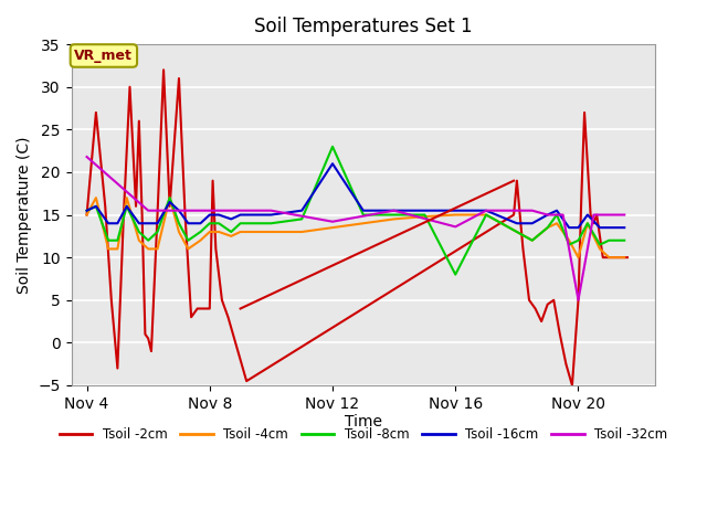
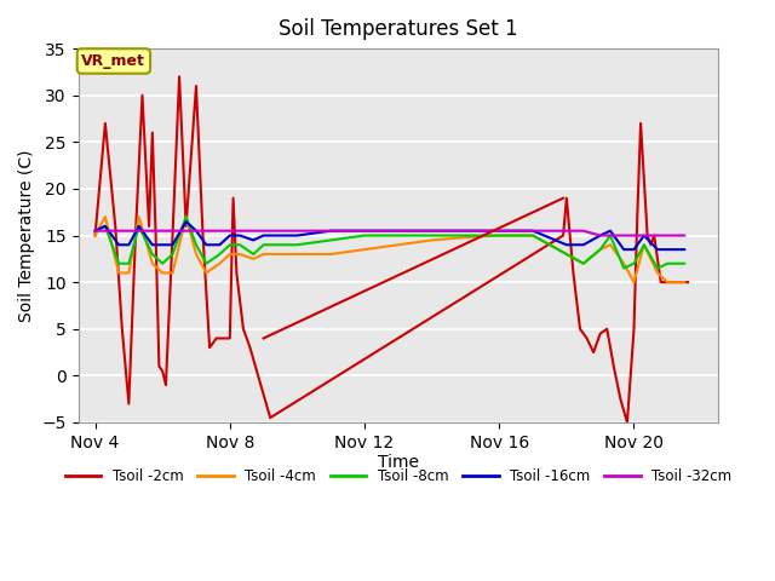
Tsoil -32cm/Nov 4: 21.8 -> 15.5
Tsoil -8cm/Nov 12: 23.0 -> 15.0
Tsoil -16cm/Nov 12: 21.0 -> 15.5
Tsoil -32cm/Nov 12: 14.2 -> 15.5
Tsoil -8cm/Nov 16: 8.0 -> 15.0
Tsoil -32cm/Nov 16: 13.6 -> 15.5
Tsoil -32cm/Nov 20: 5.0 -> 15.0
